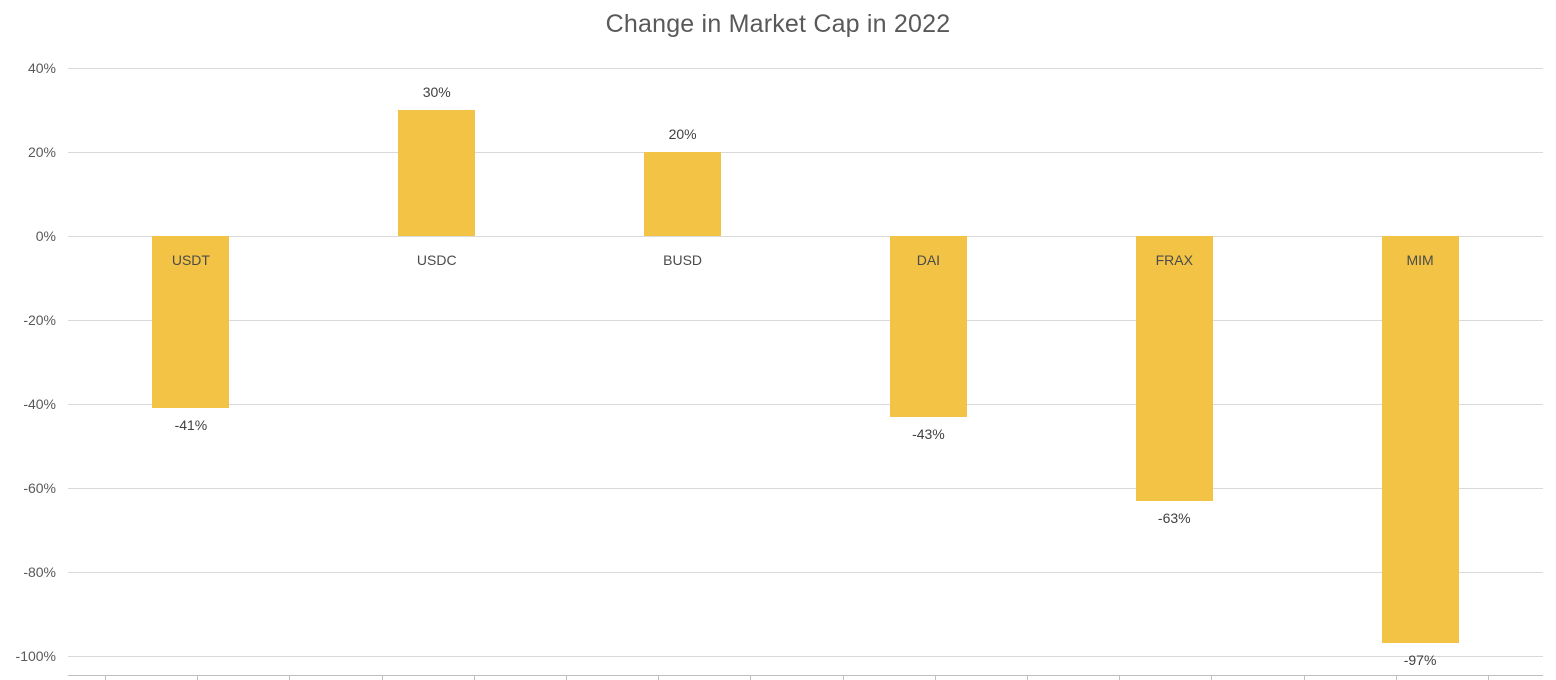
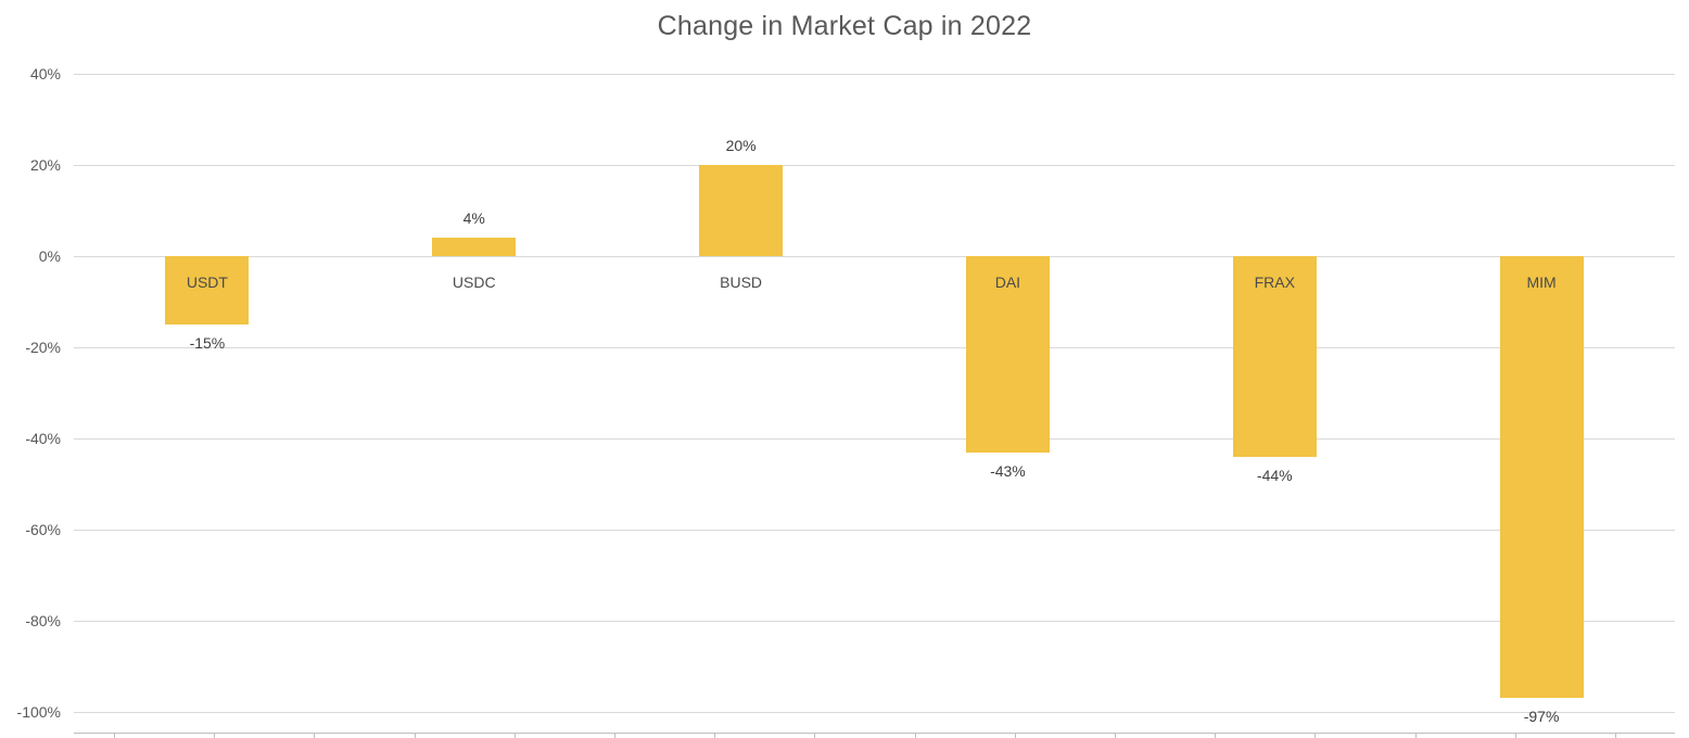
USDT: -41% -> -15%
USDC: 30% -> 4%
FRAX: -63% -> -44%
